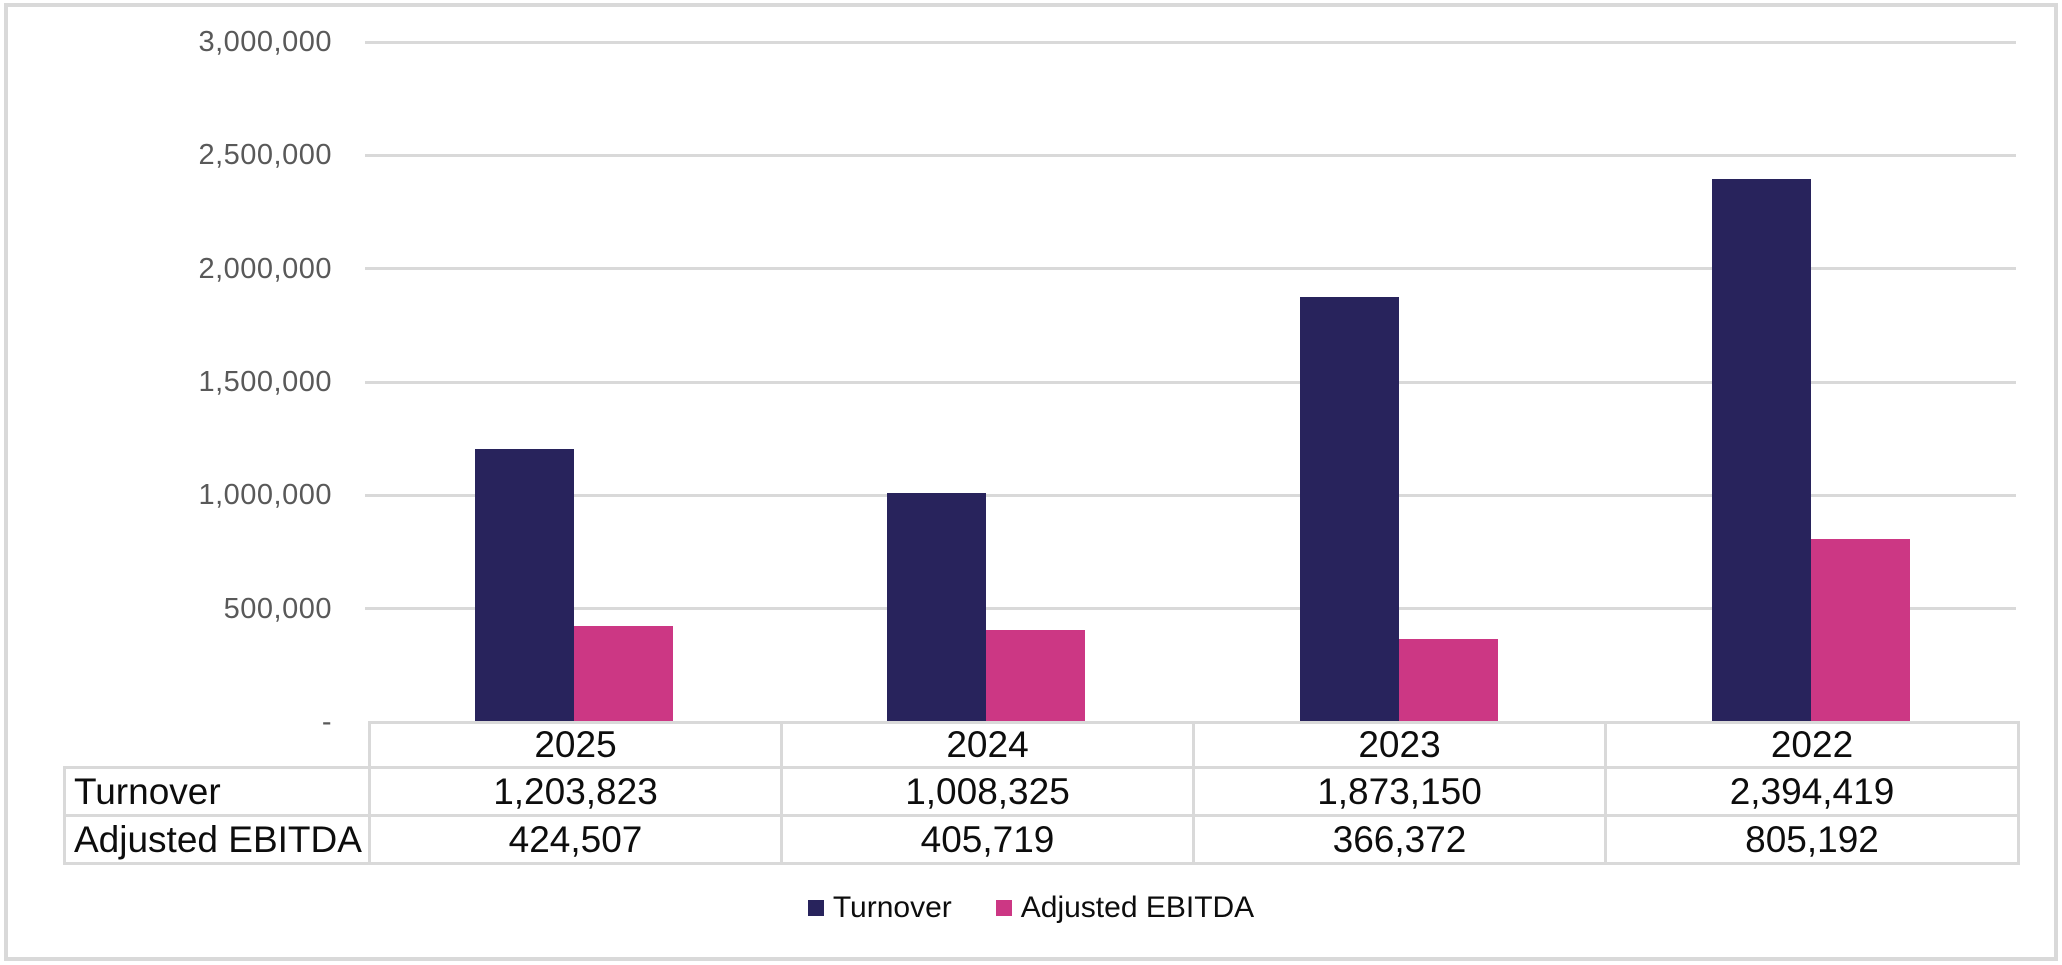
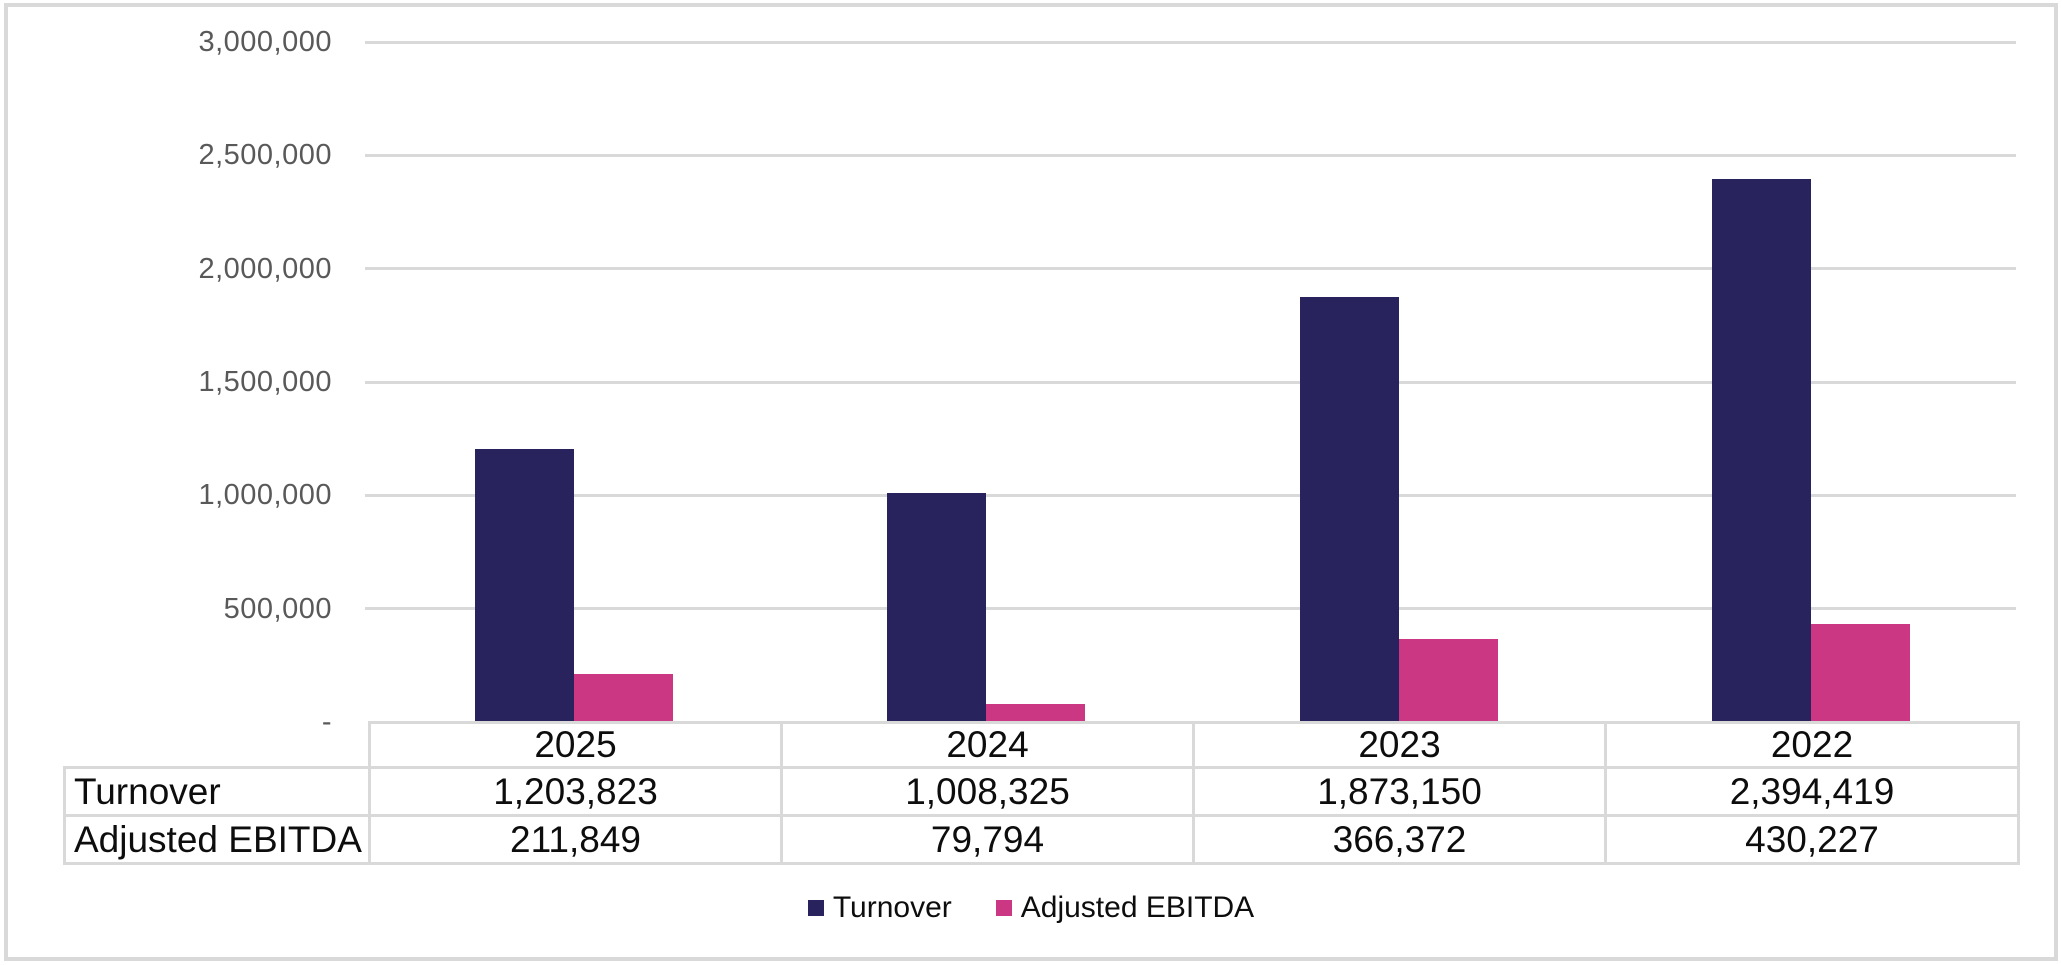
Adjusted EBITDA/2025: 424,507 -> 211,849
Adjusted EBITDA/2024: 405,719 -> 79,794
Adjusted EBITDA/2022: 805,192 -> 430,227
